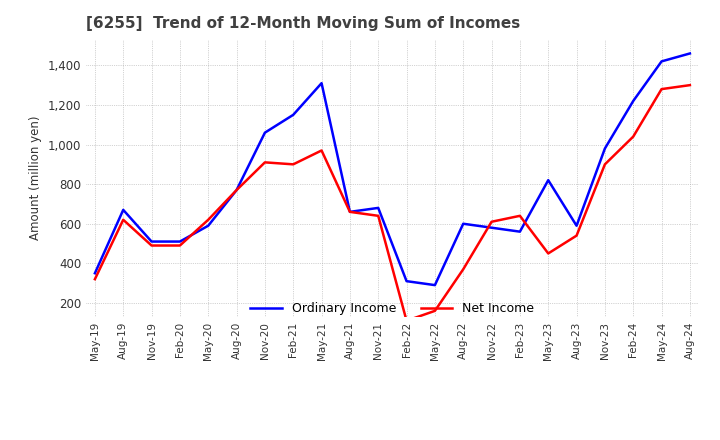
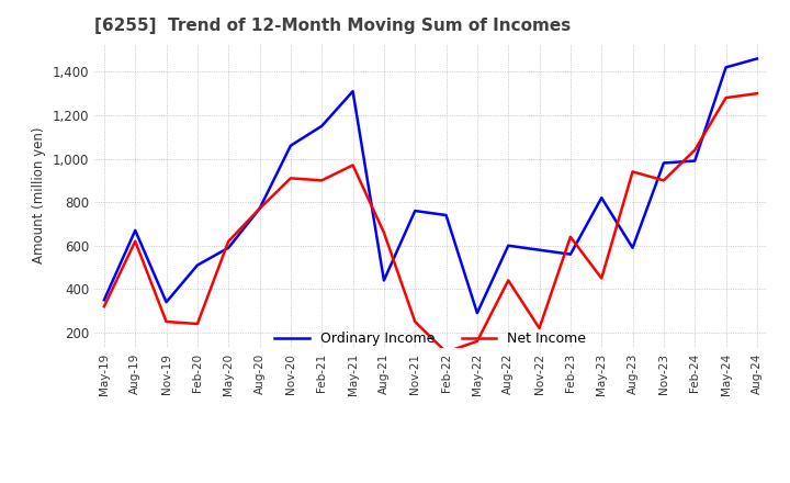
Ordinary Income/Nov-19: 510 -> 340
Net Income/Nov-19: 490 -> 250
Net Income/Feb-20: 490 -> 240
Ordinary Income/Aug-21: 660 -> 440
Ordinary Income/Nov-21: 680 -> 760
Net Income/Nov-21: 640 -> 250
Ordinary Income/Feb-22: 310 -> 740
Net Income/Aug-22: 370 -> 440
Net Income/Nov-22: 610 -> 220
Net Income/Aug-23: 540 -> 940
Ordinary Income/Feb-24: 1,220 -> 990
